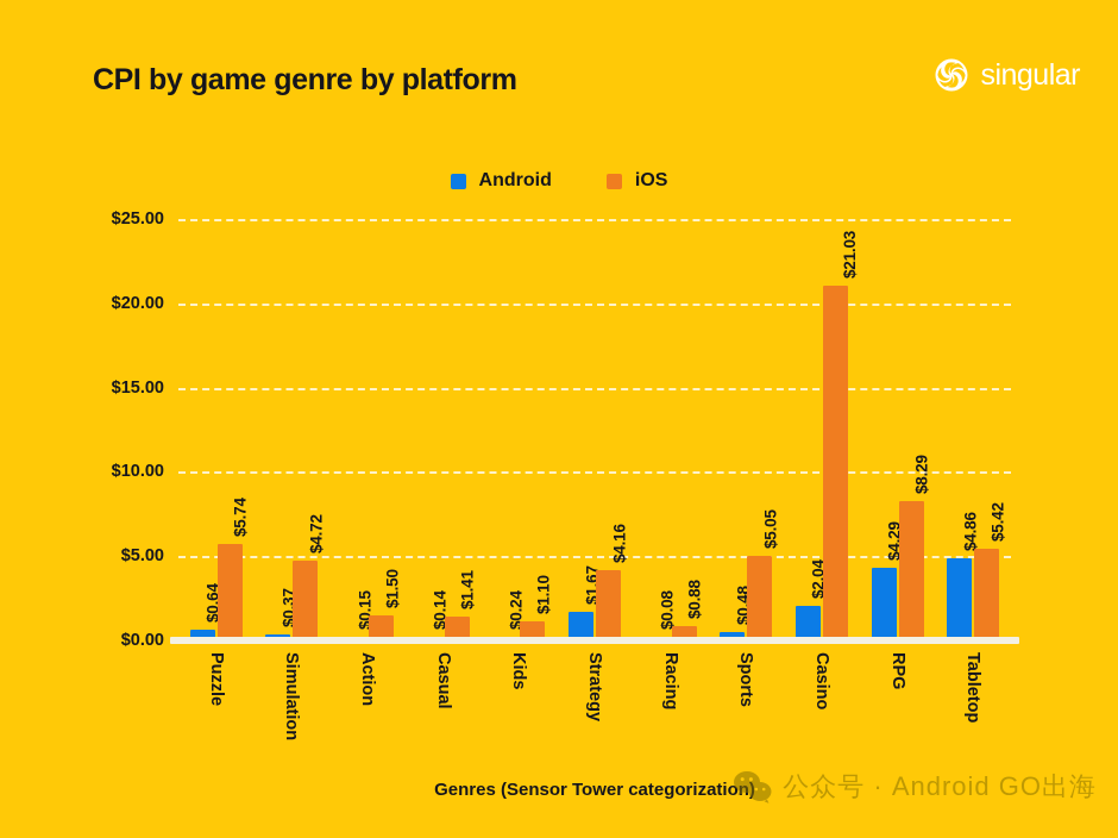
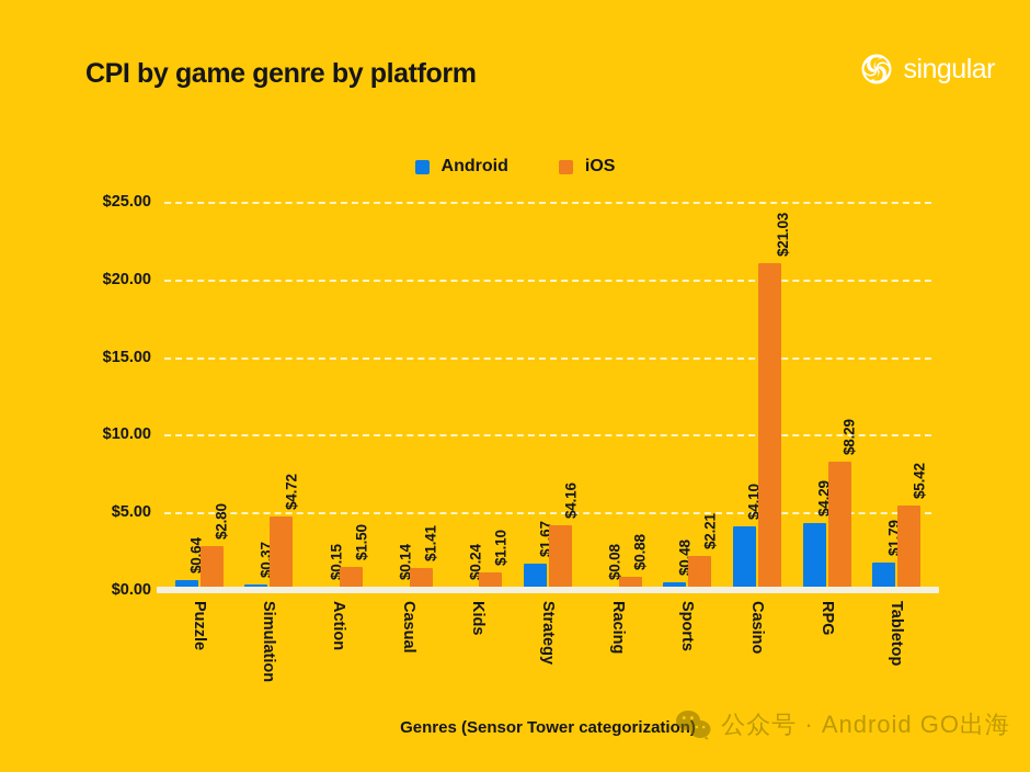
iOS/Puzzle: $5.74 -> $2.80
iOS/Sports: $5.05 -> $2.21
Android/Casino: $2.04 -> $4.10
Android/Tabletop: $4.86 -> $1.79
